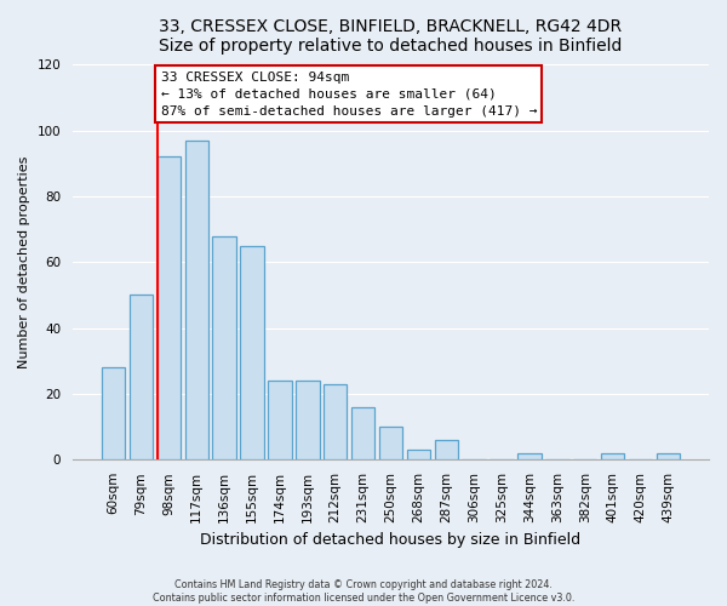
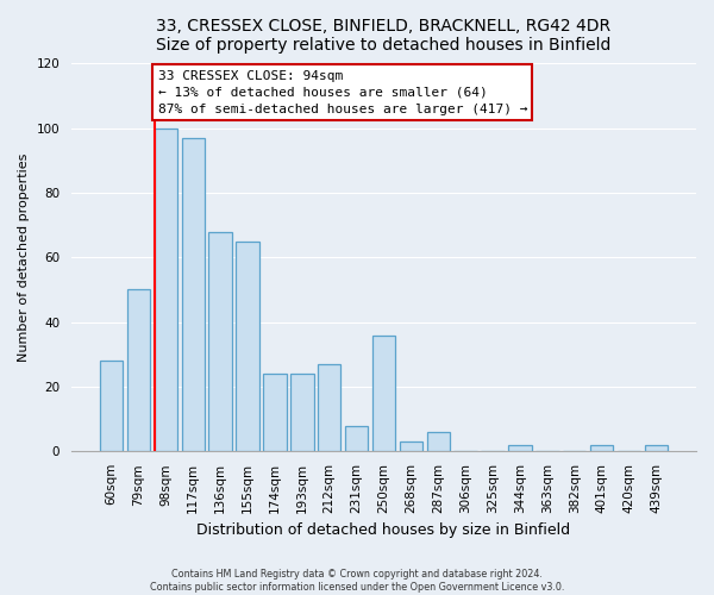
98sqm: 92 -> 100
212sqm: 23 -> 27
231sqm: 16 -> 8
250sqm: 10 -> 36
